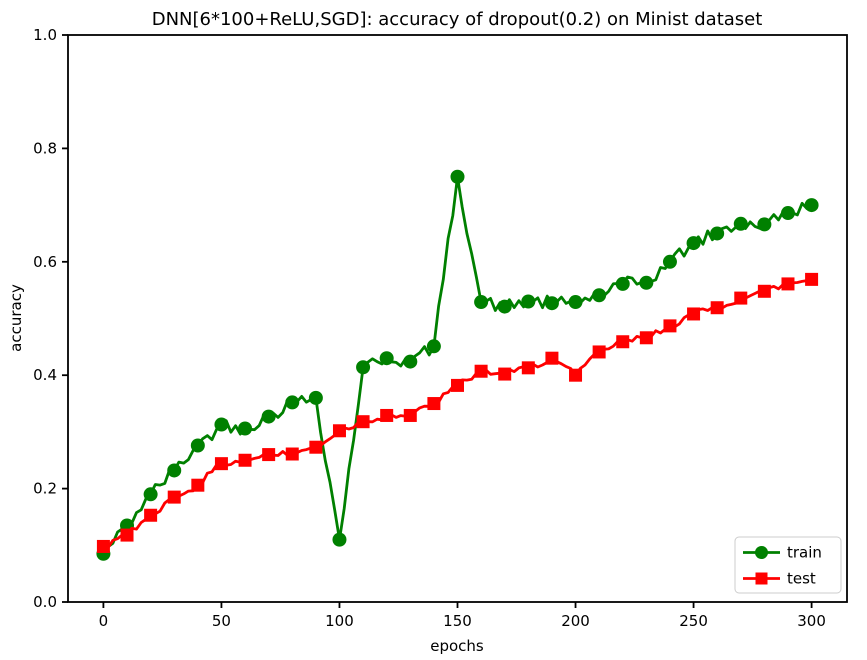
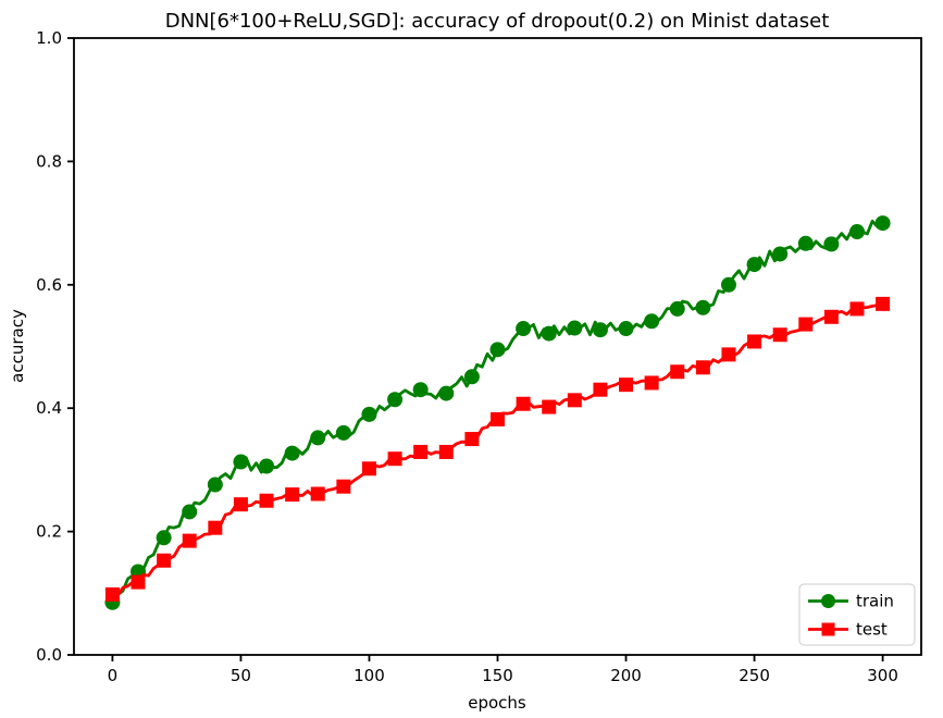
train/100: 0.11 -> 0.39
train/150: 0.75 -> 0.49
test/200: 0.40 -> 0.44
